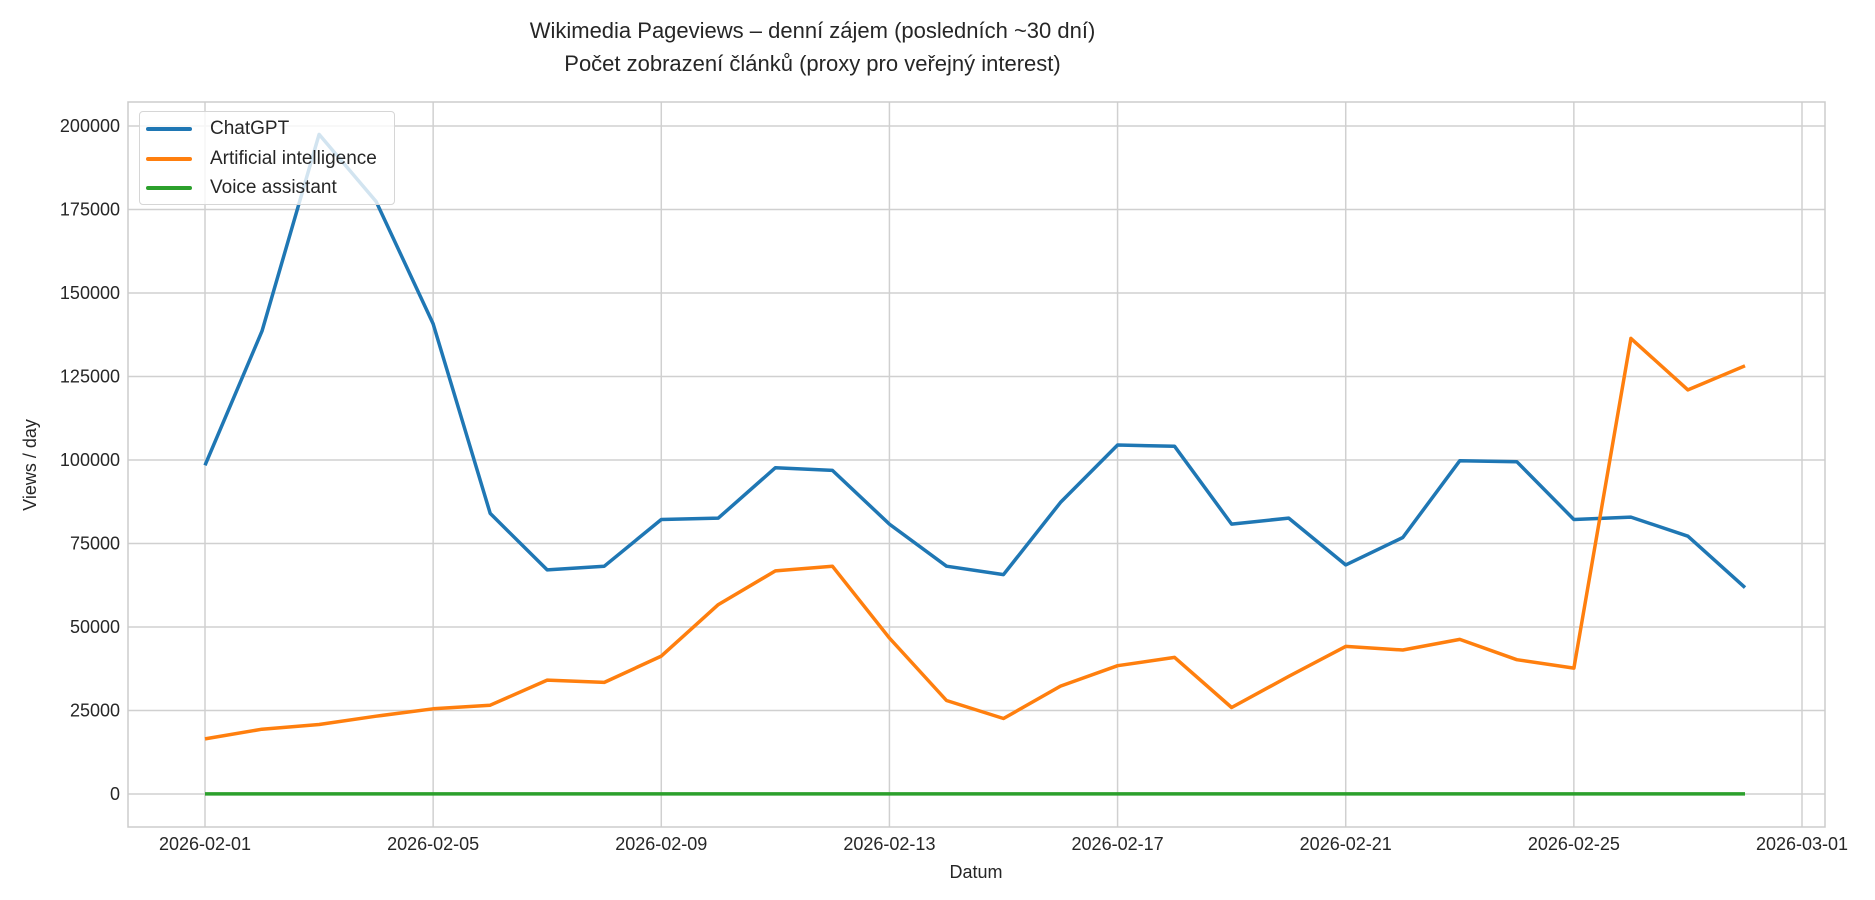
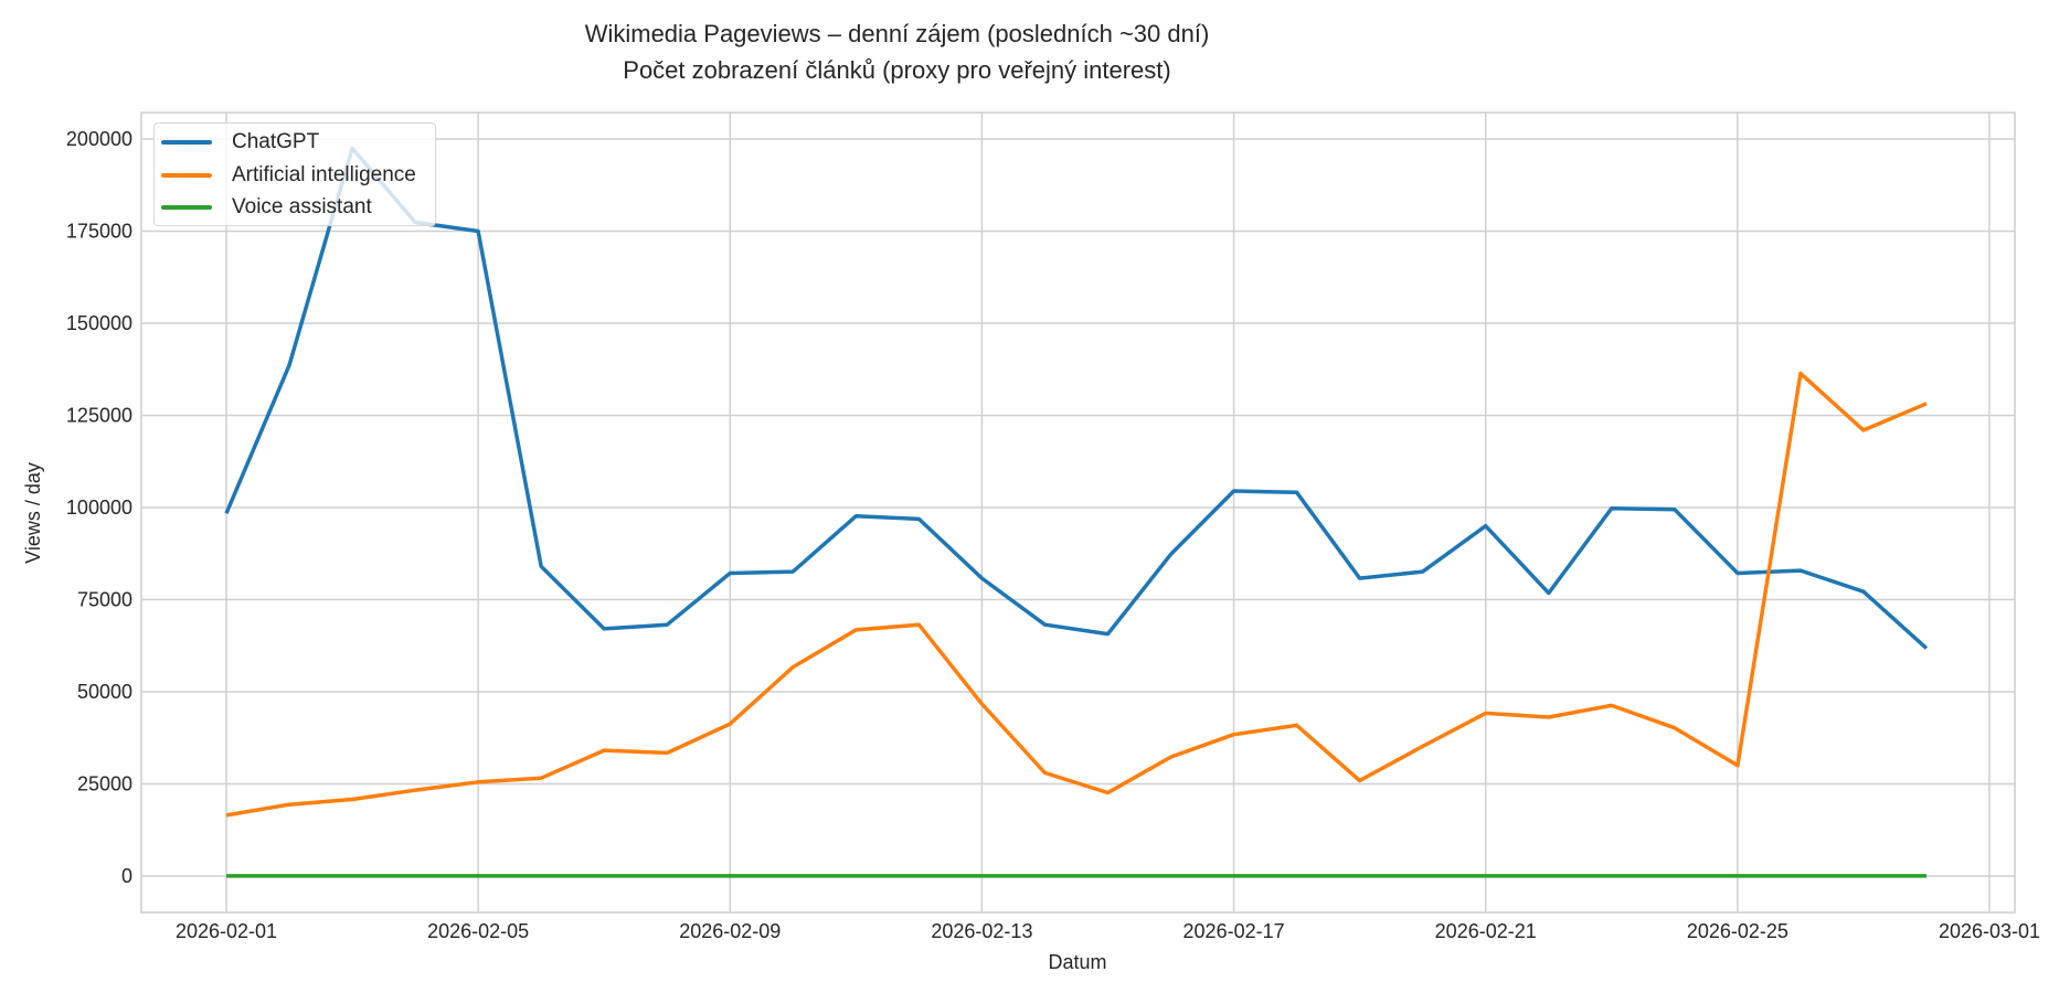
ChatGPT/2026-02-05: 141000 -> 175000
ChatGPT/2026-02-21: 69000 -> 95000
Artificial intelligence/2026-02-25: 38000 -> 30000
